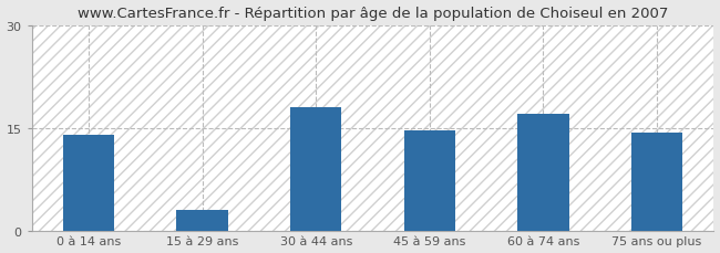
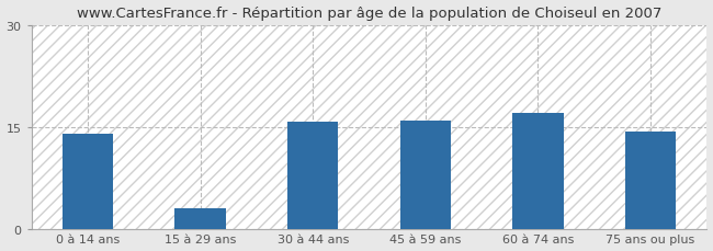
30 à 44 ans: 18.0 -> 15.8
45 à 59 ans: 14.7 -> 16.0
